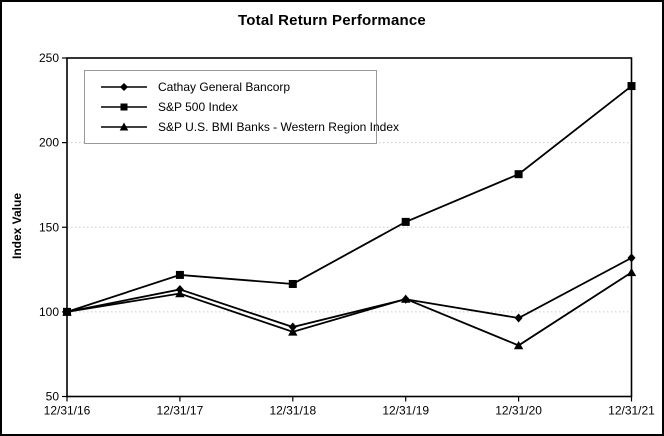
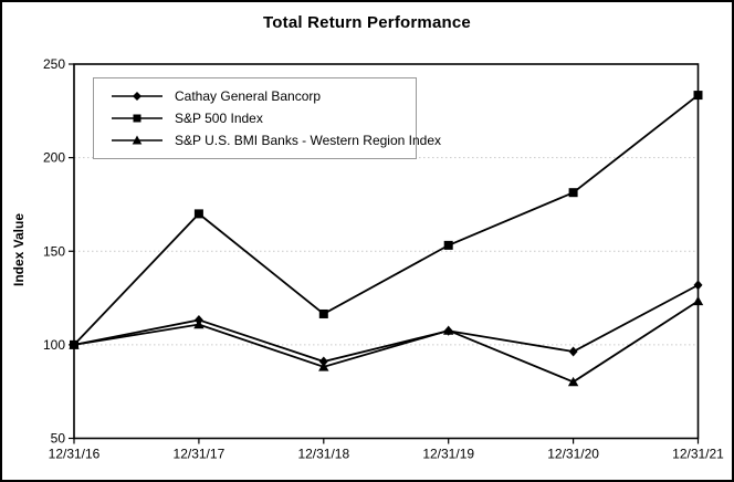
S&P 500 Index/12/31/17: 122 -> 170
